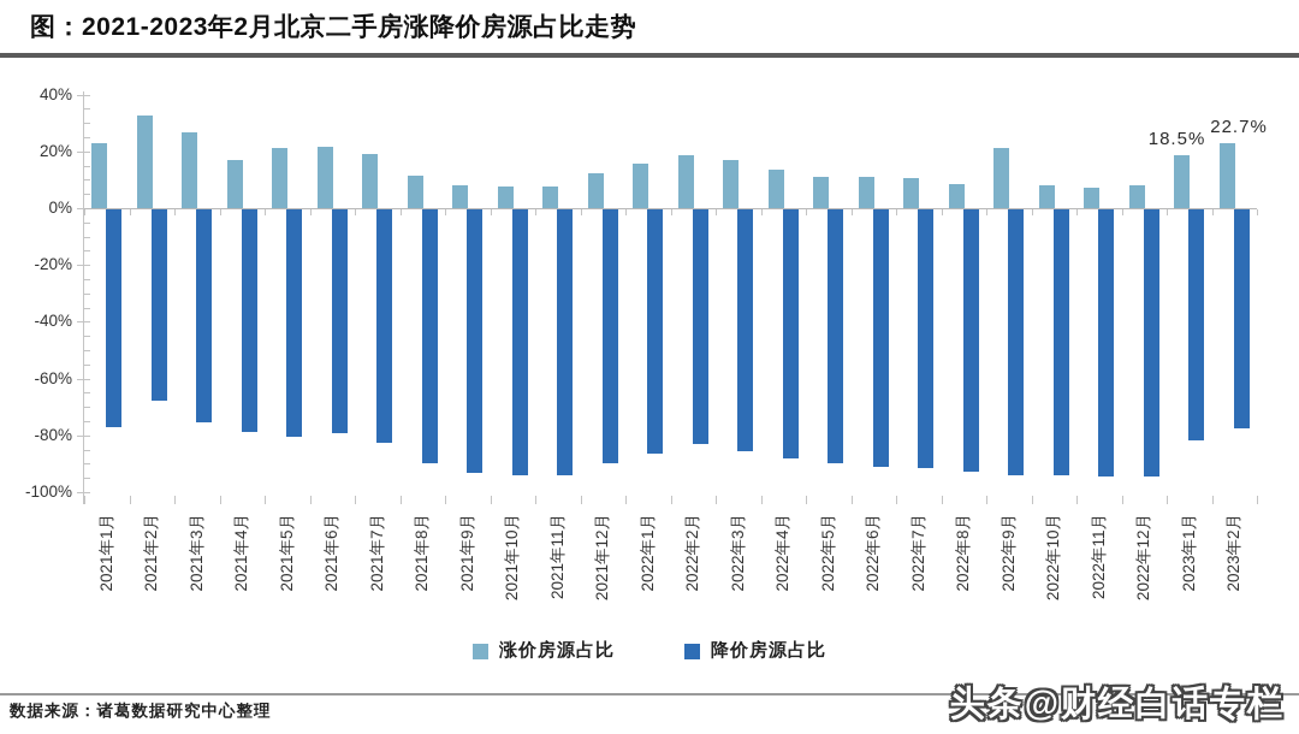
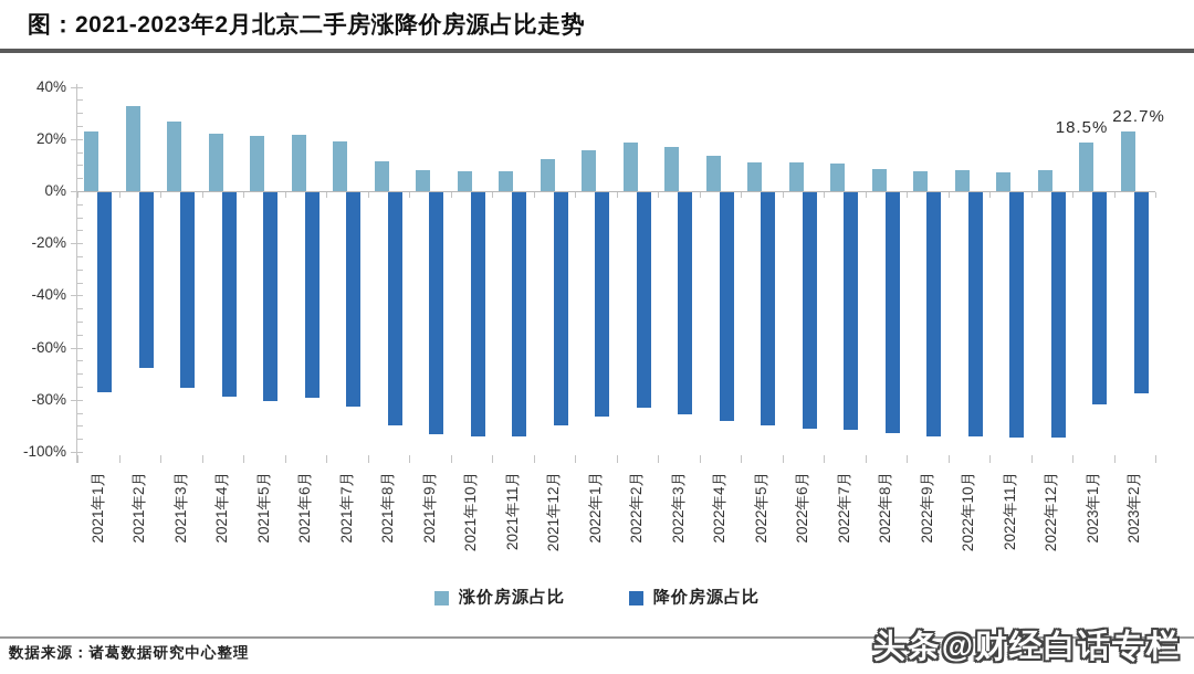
涨价房源占比/2021年4月: 17% -> 22%
涨价房源占比/2022年9月: 21% -> 8%
